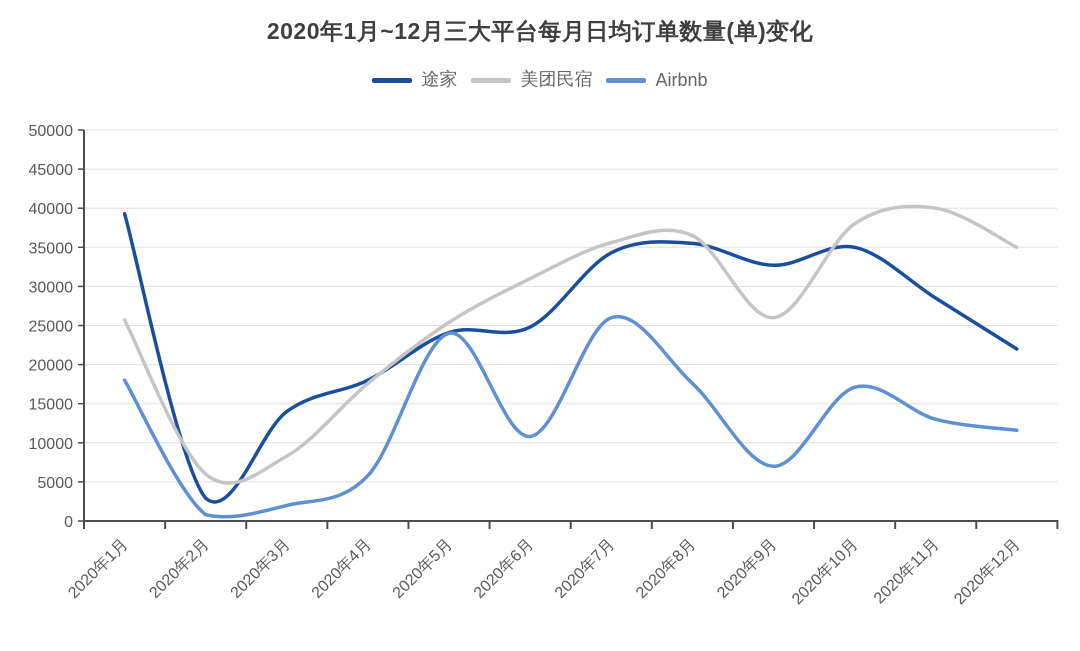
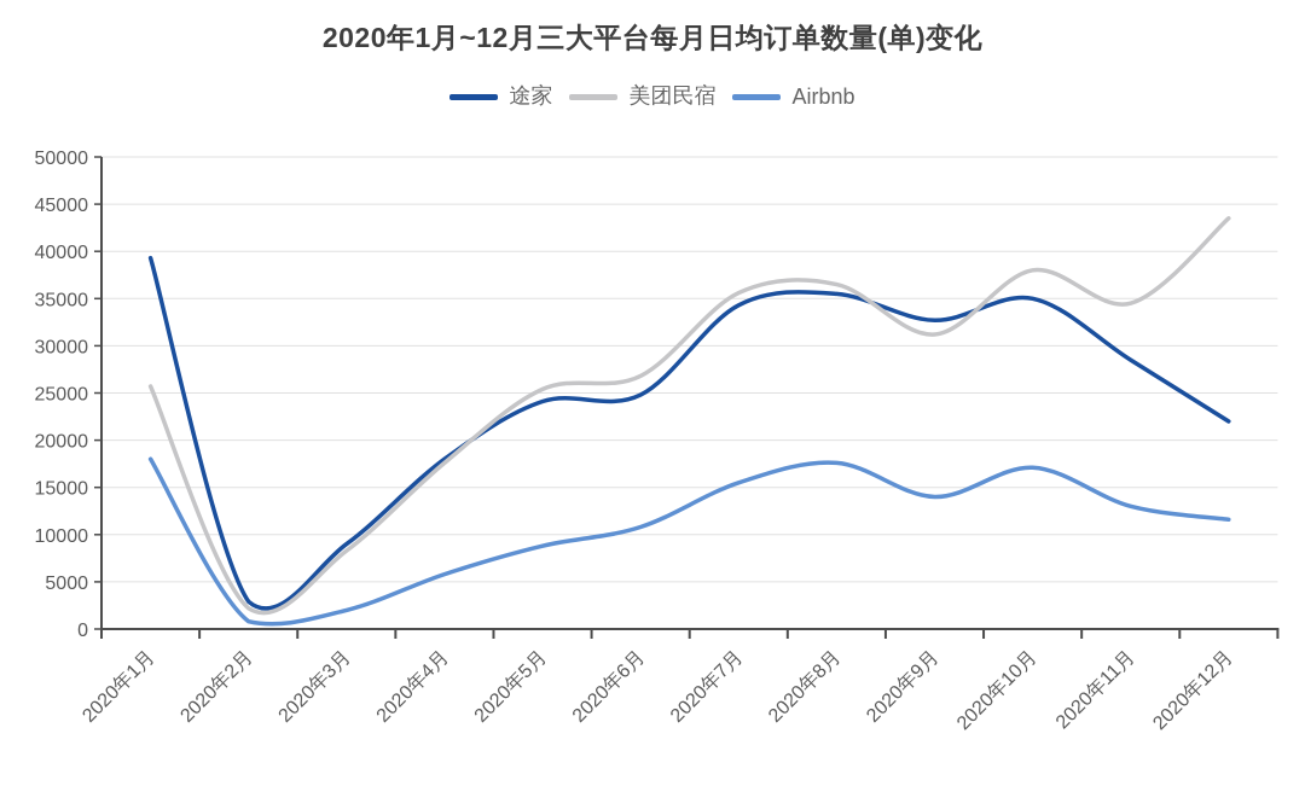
美团民宿/2020年2月: 6000 -> 2000
途家/2020年3月: 14000 -> 9000
Airbnb/2020年5月: 24000 -> 9000
美团民宿/2020年6月: 31000 -> 27000
Airbnb/2020年7月: 26000 -> 16000
美团民宿/2020年9月: 26000 -> 31000
Airbnb/2020年9月: 7000 -> 14000
美团民宿/2020年11月: 40000 -> 34000
美团民宿/2020年12月: 35000 -> 44000
